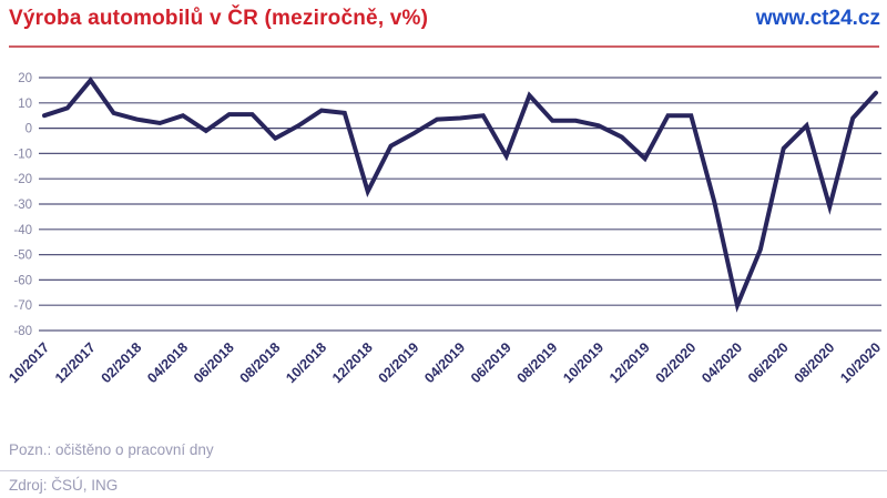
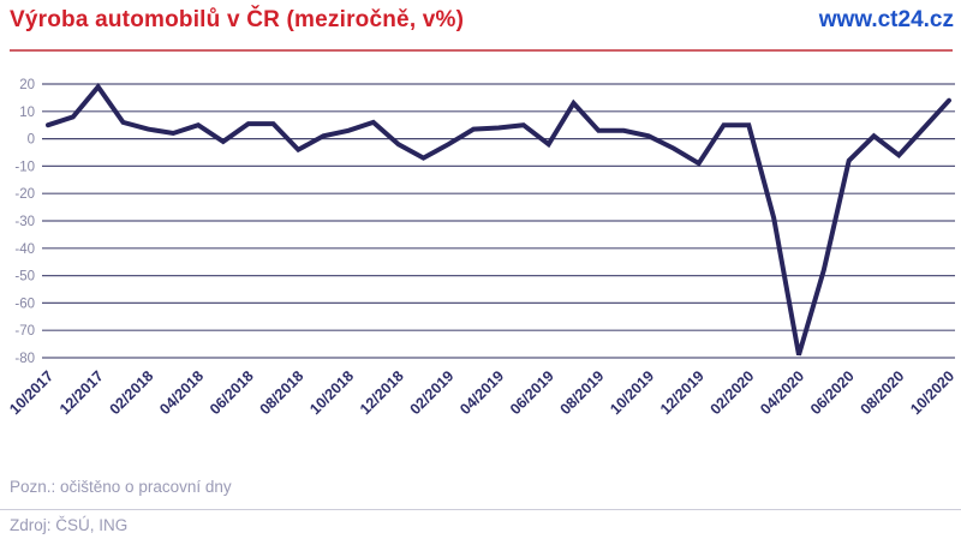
10/2018: 7 -> 3
12/2018: -25 -> -2
06/2019: -11 -> -2
12/2019: -12 -> -9
04/2020: -70 -> -79
08/2020: -31 -> -6
